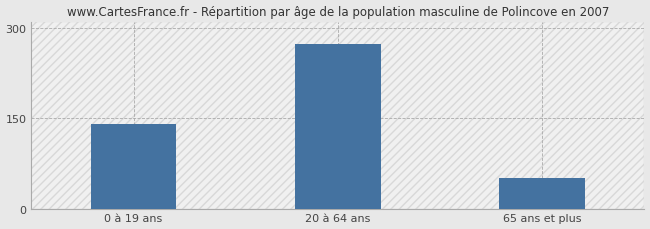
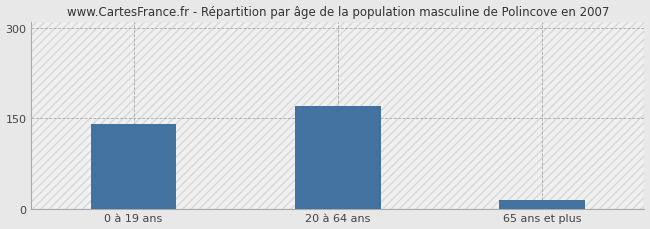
20 à 64 ans: 272 -> 170
65 ans et plus: 50 -> 15
